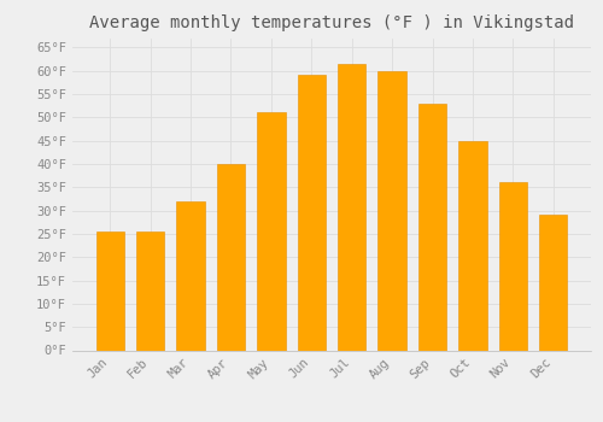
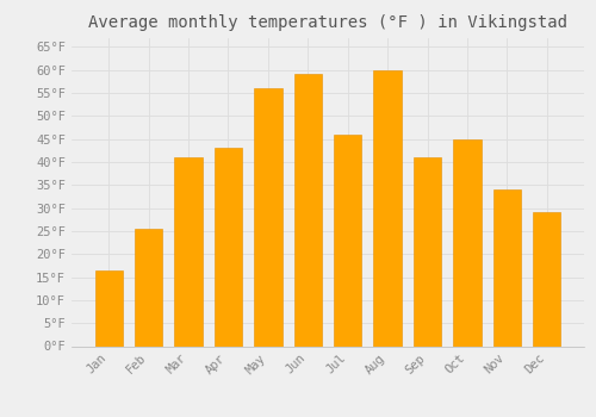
Jan: 25.5°F -> 16.5°F
Mar: 32.0°F -> 41.0°F
Apr: 40.0°F -> 43.0°F
May: 51.0°F -> 56.0°F
Jul: 61.5°F -> 46.0°F
Sep: 53.0°F -> 41.0°F
Nov: 36.0°F -> 34.0°F
